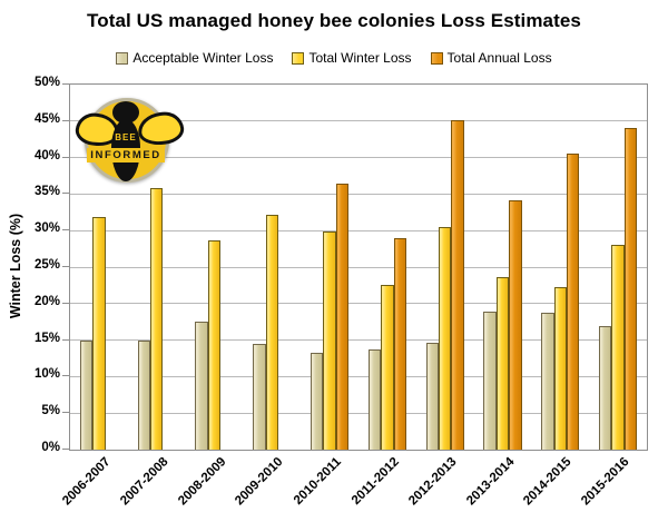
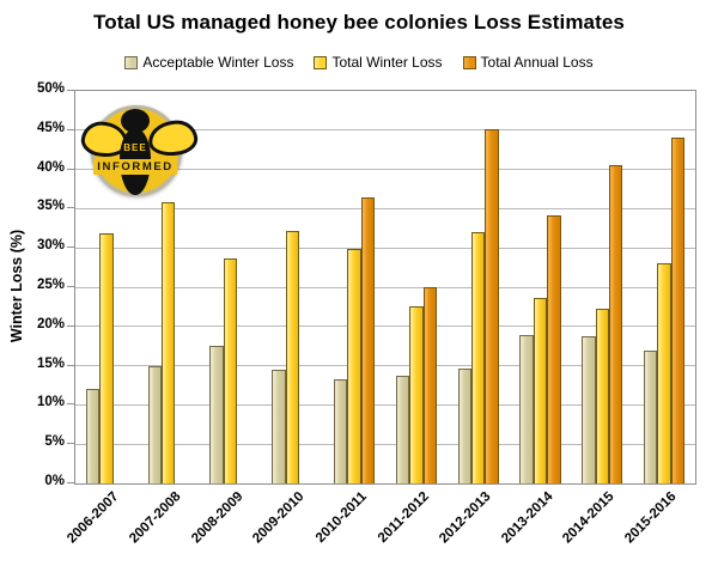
Acceptable Winter Loss/2006-2007: 15% -> 12%
Total Annual Loss/2011-2012: 29% -> 25%
Total Winter Loss/2012-2013: 30% -> 32%
